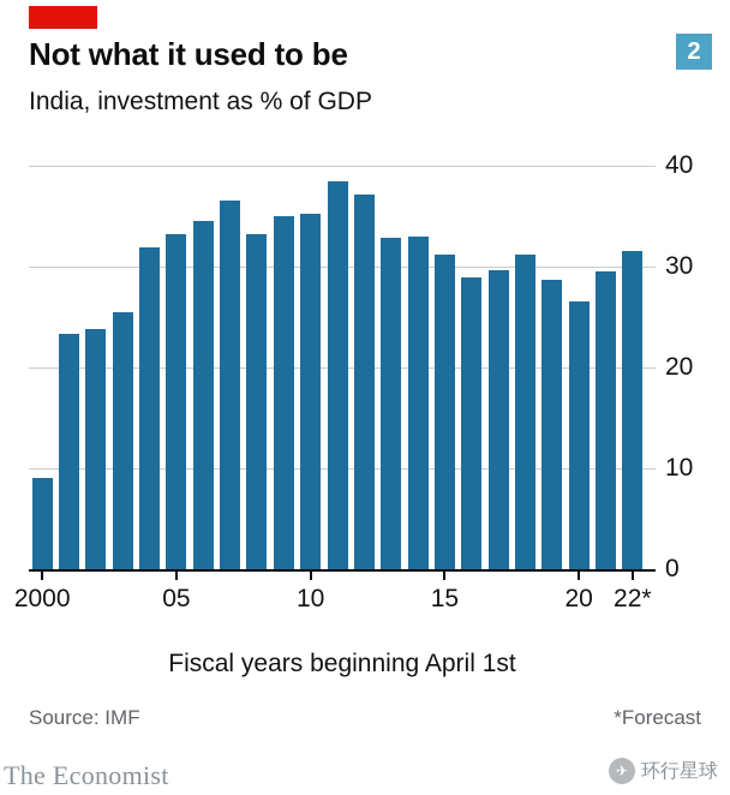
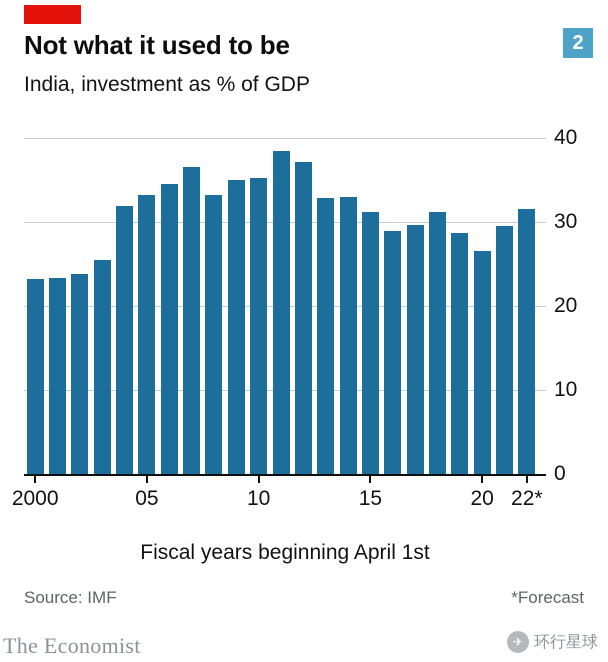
2000: 9 -> 23
